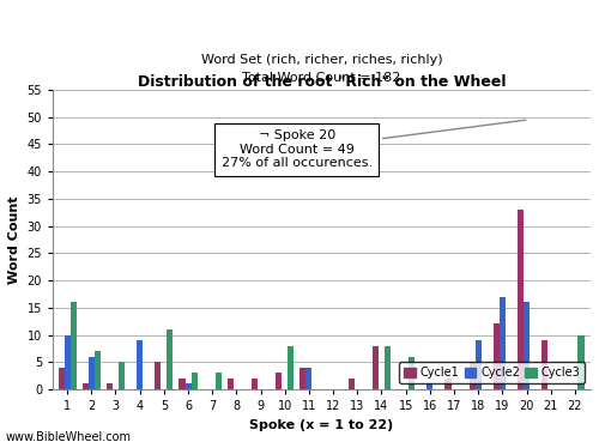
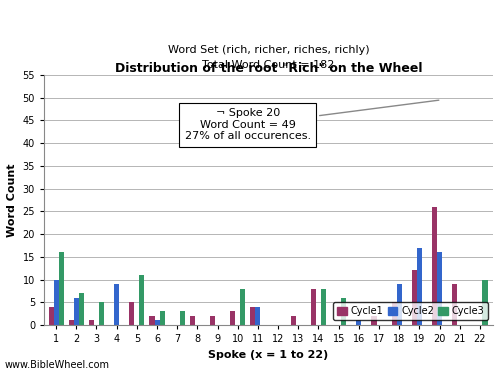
Cycle1/20: 33 -> 26
